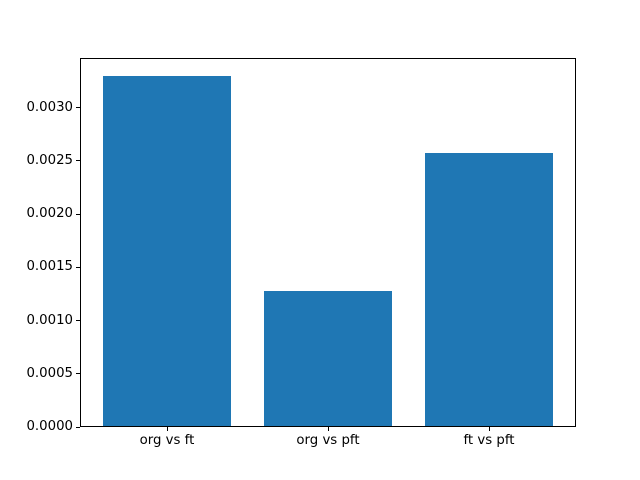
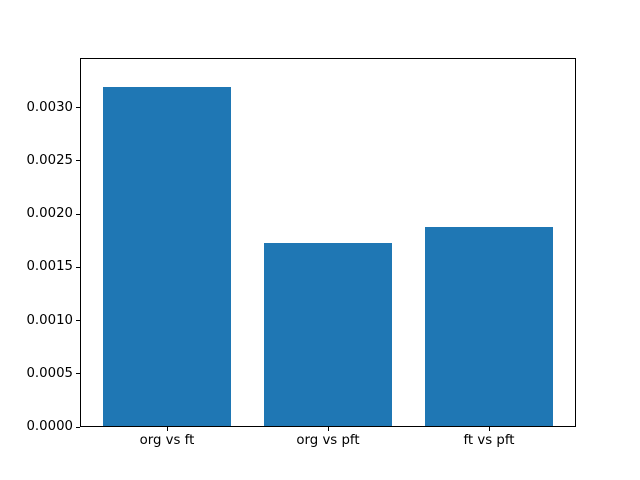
org vs ft: 0.00330 -> 0.00319
org vs pft: 0.00128 -> 0.00173
ft vs pft: 0.00257 -> 0.00188
